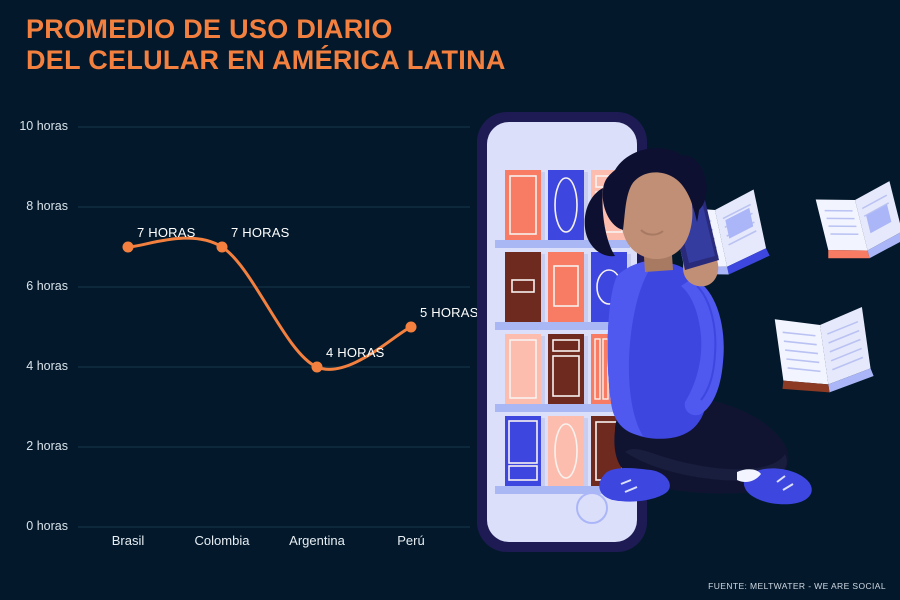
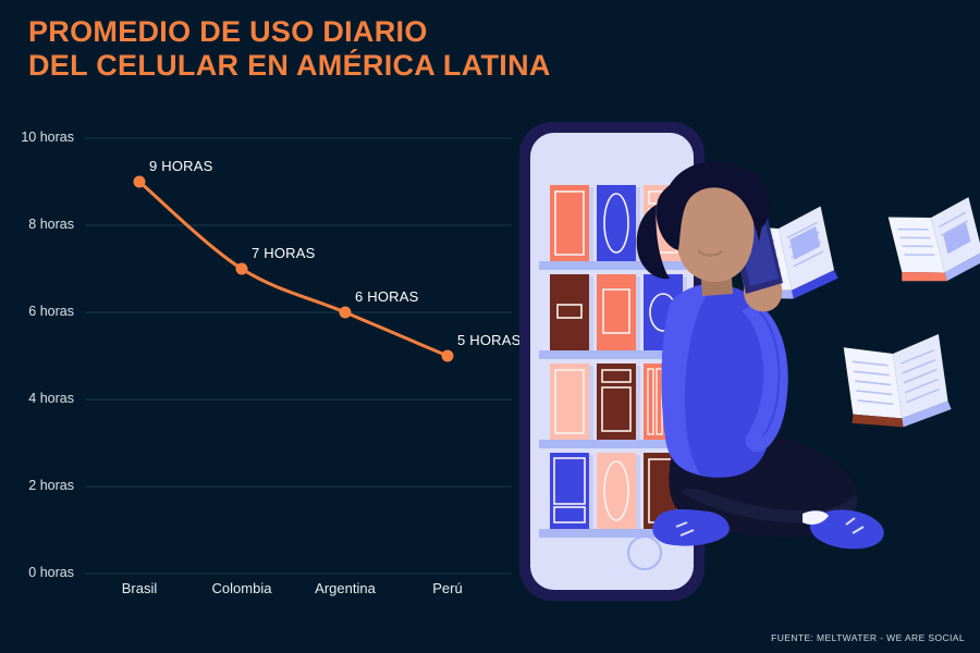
Brasil: 7 -> 9
Argentina: 4 -> 6
